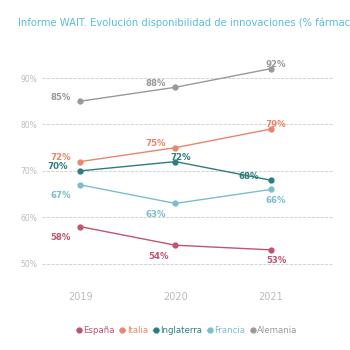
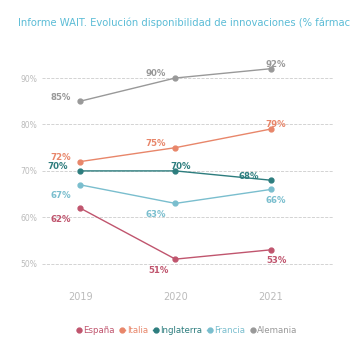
España/2019: 58% -> 62%
España/2020: 54% -> 51%
Inglaterra/2020: 72% -> 70%
Alemania/2020: 88% -> 90%
